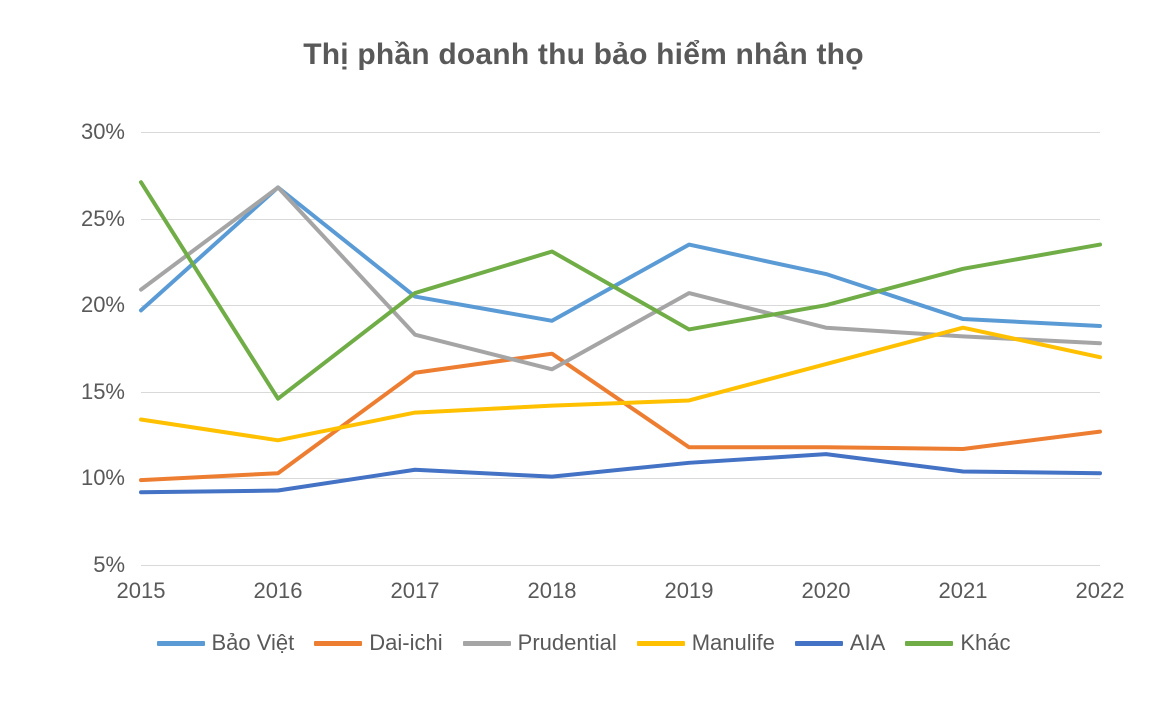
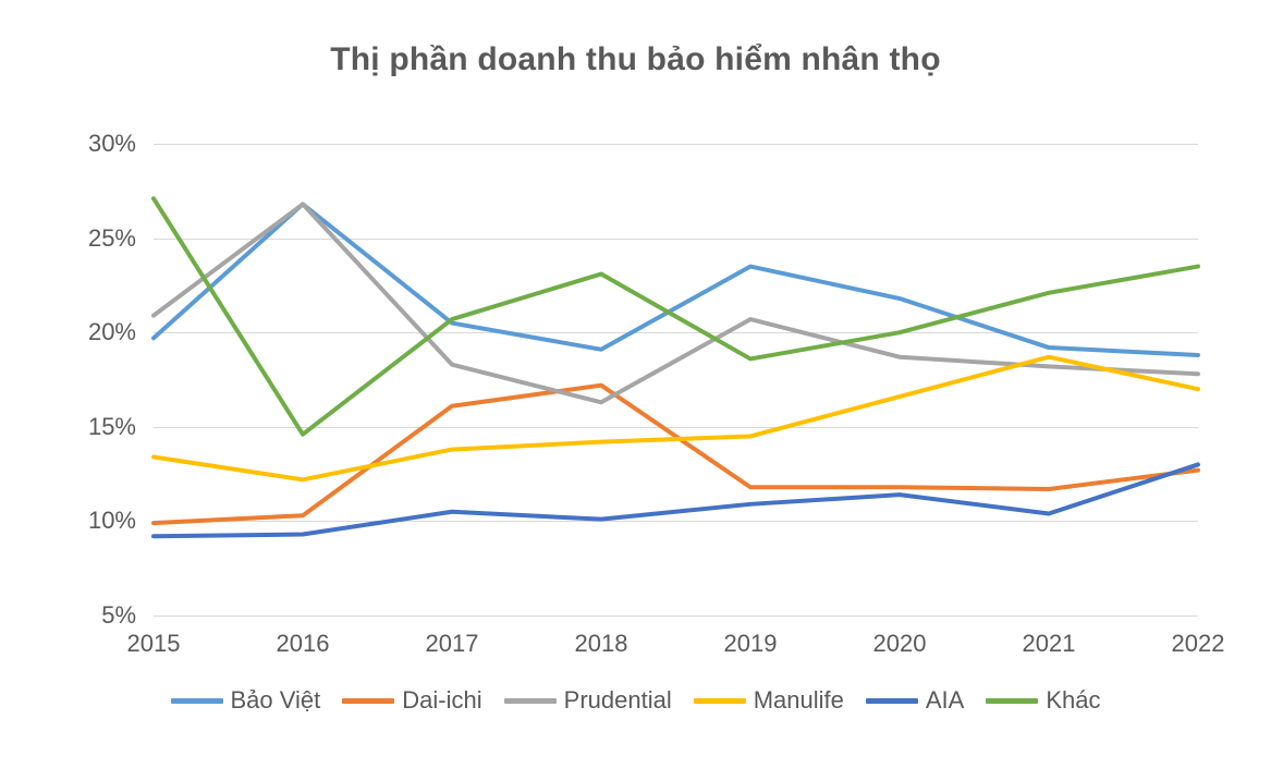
AIA/2022: 10.3% -> 13.0%
